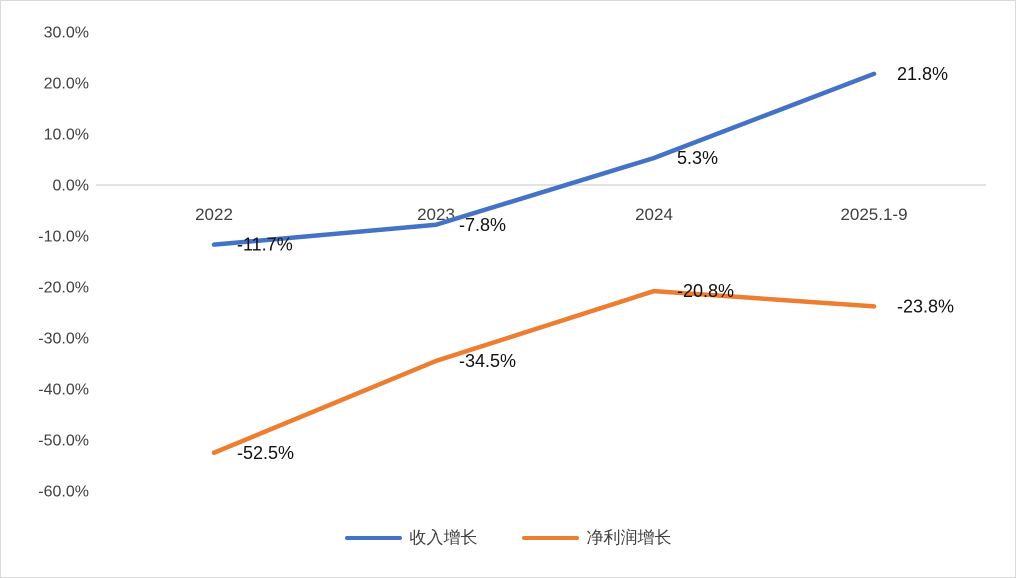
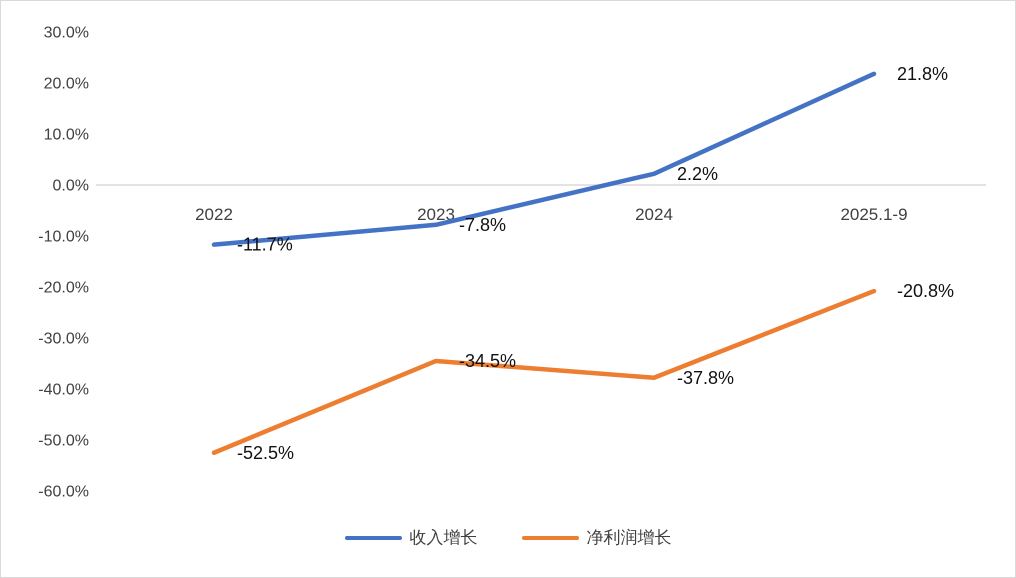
收入增长/2024: 5.3% -> 2.2%
净利润增长/2024: -20.8% -> -37.8%
净利润增长/2025.1-9: -23.8% -> -20.8%
